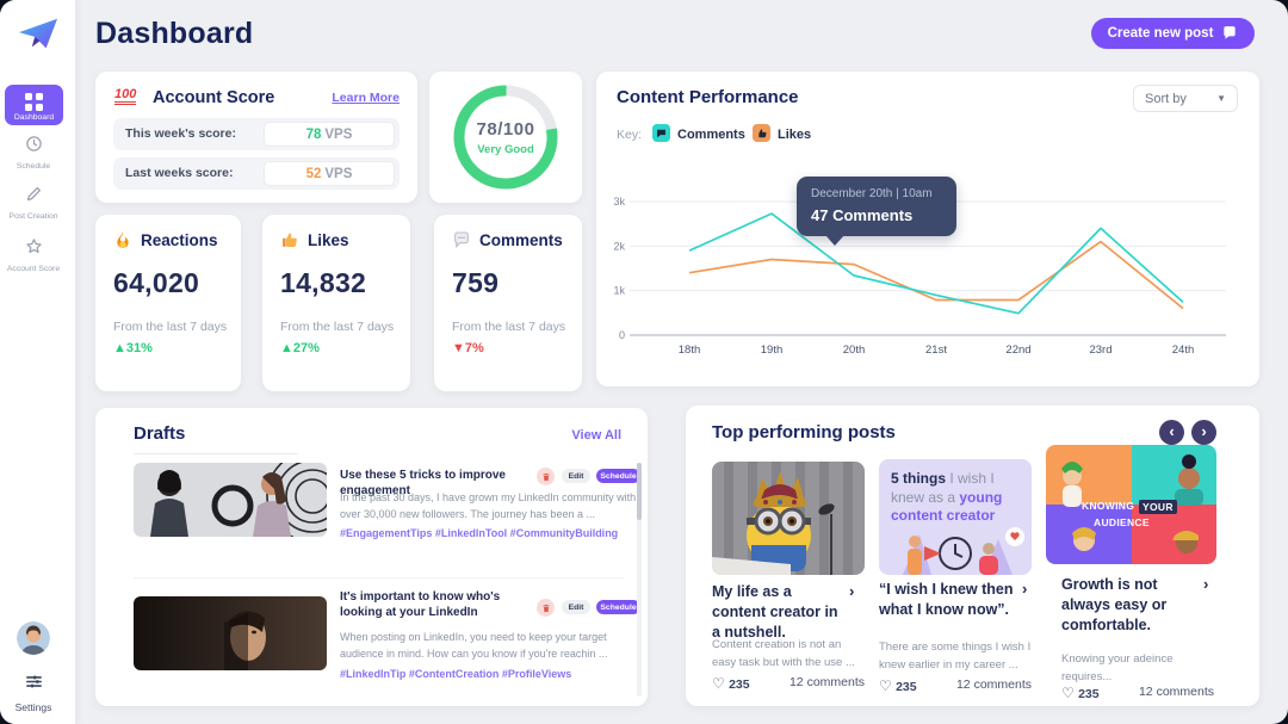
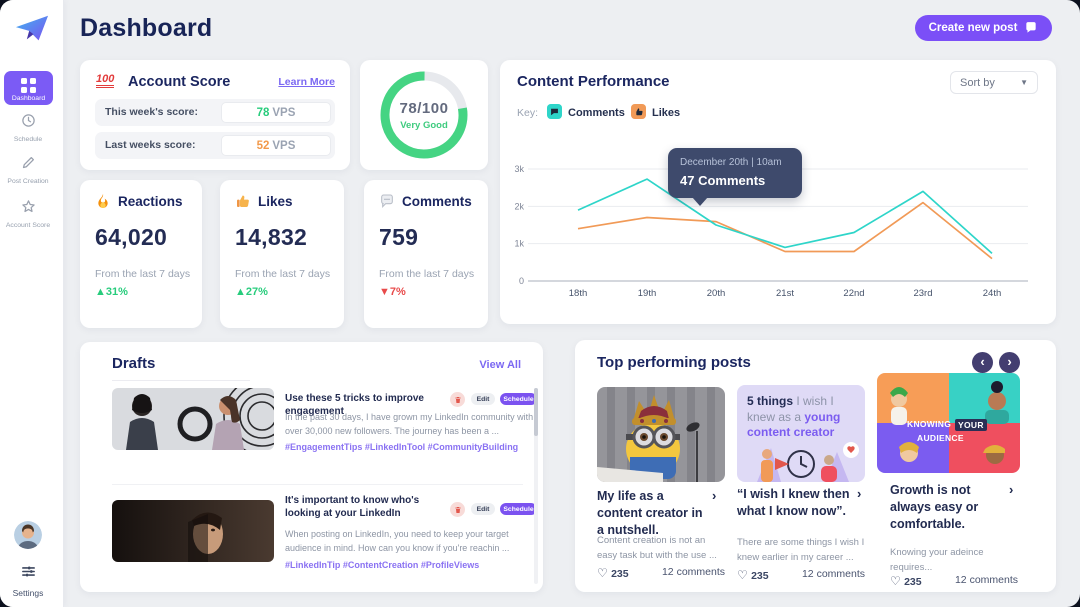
Comments/20th: 1.3k -> 1.5k
Comments/22nd: 0.5k -> 1.3k
